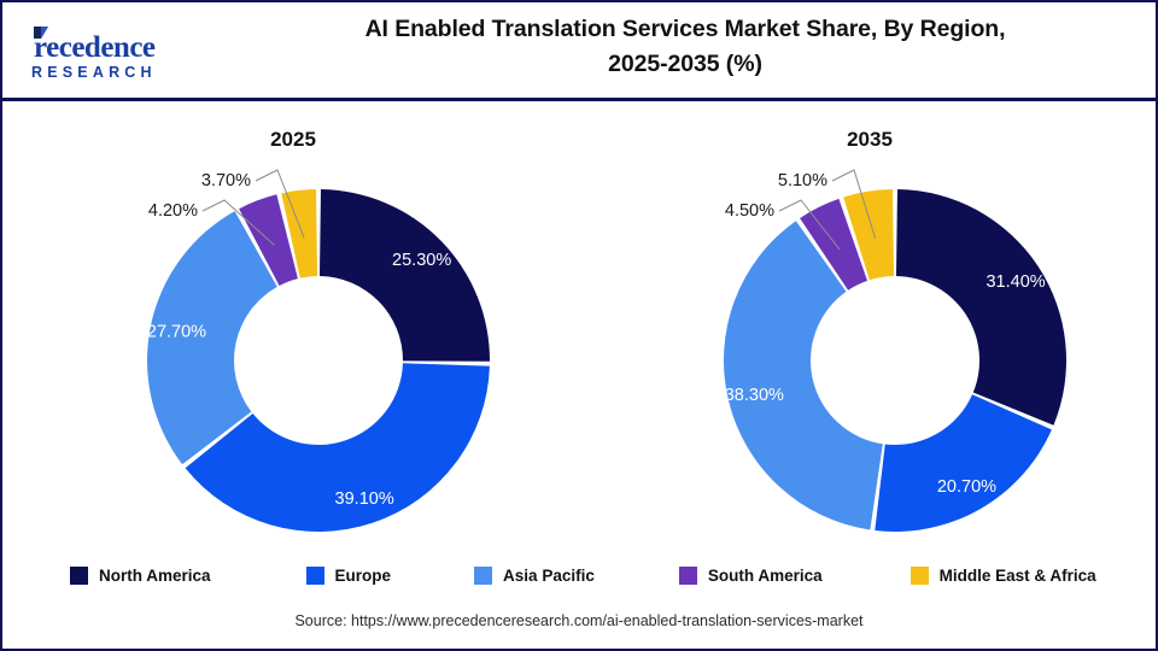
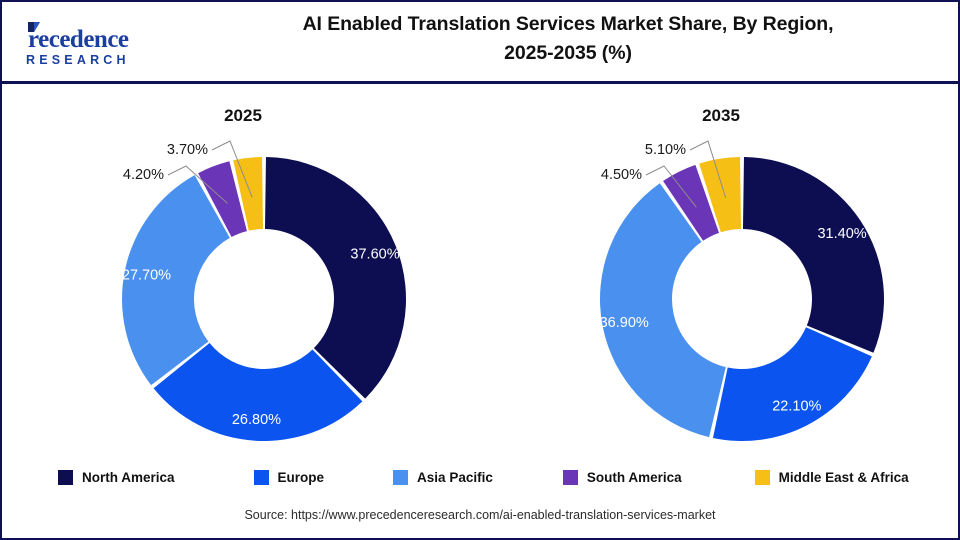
2025/North America: 25.30% -> 37.60%
2025/Europe: 39.10% -> 26.80%
2035/Europe: 20.70% -> 22.10%
2035/Asia Pacific: 38.30% -> 36.90%
